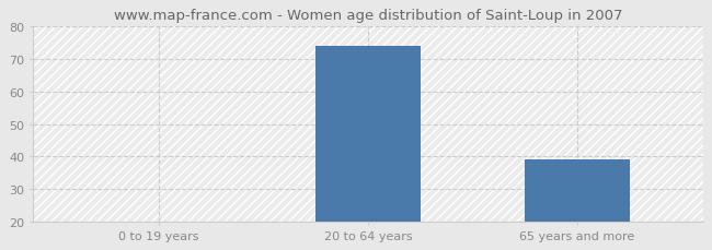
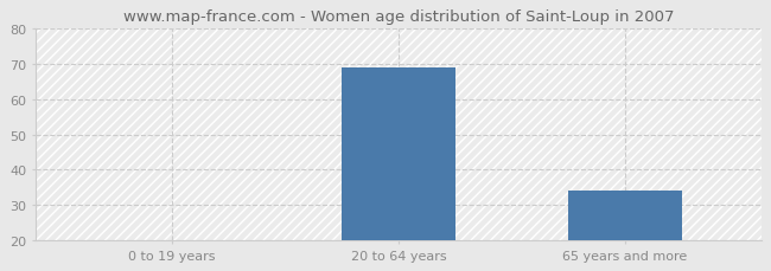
20 to 64 years: 74 -> 69
65 years and more: 39 -> 34
